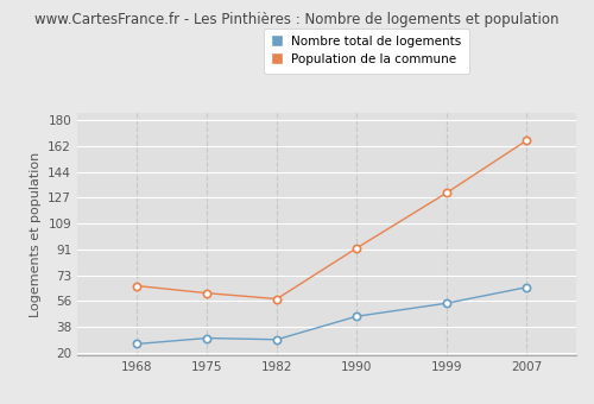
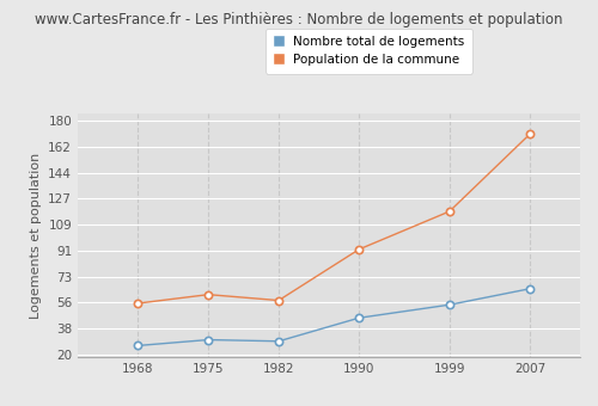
Population de la commune/1968: 66 -> 55
Population de la commune/1999: 130 -> 118
Population de la commune/2007: 166 -> 171
